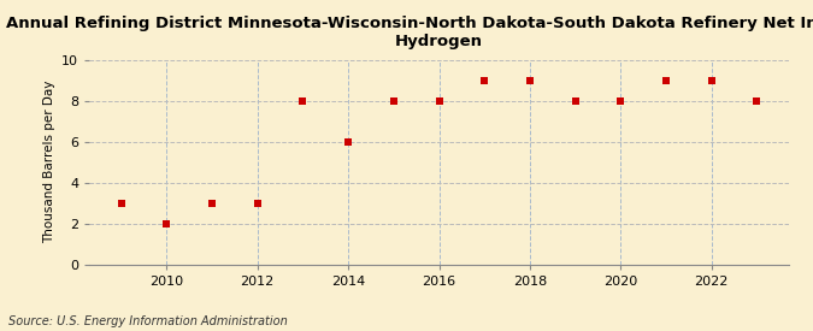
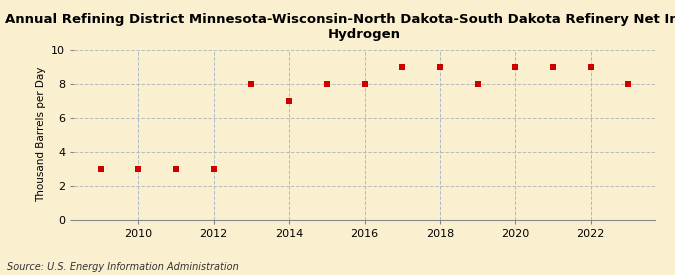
2010: 2 -> 3
2014: 6 -> 7
2020: 8 -> 9
